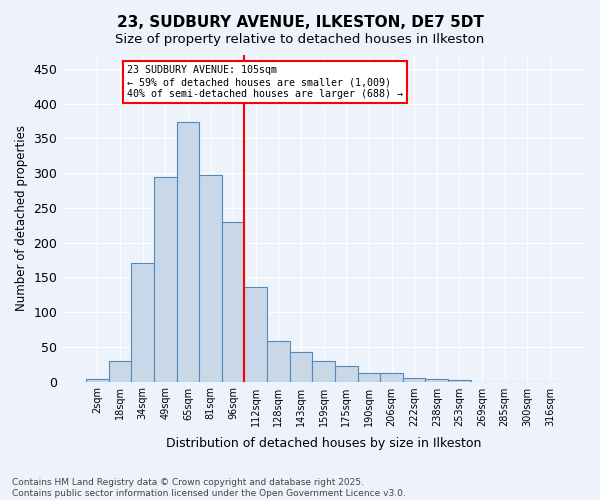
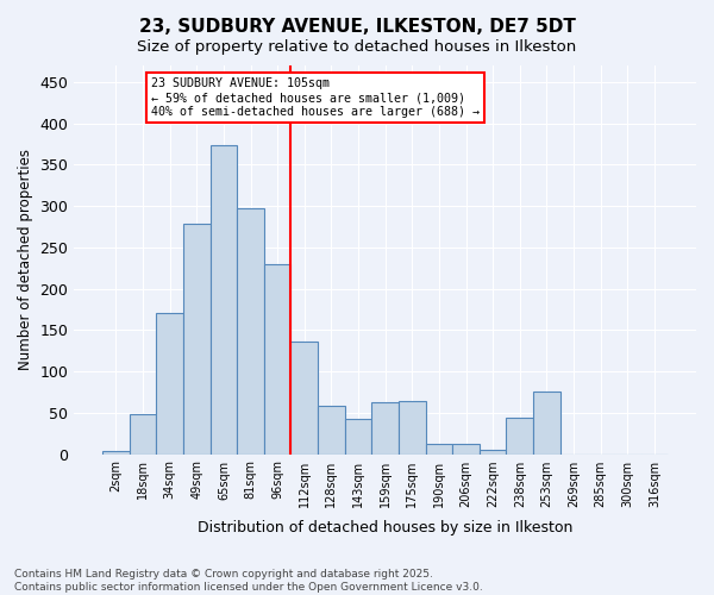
18sqm: 30 -> 48
49sqm: 295 -> 278
159sqm: 30 -> 62
175sqm: 22 -> 64
238sqm: 4 -> 44
253sqm: 2 -> 76
